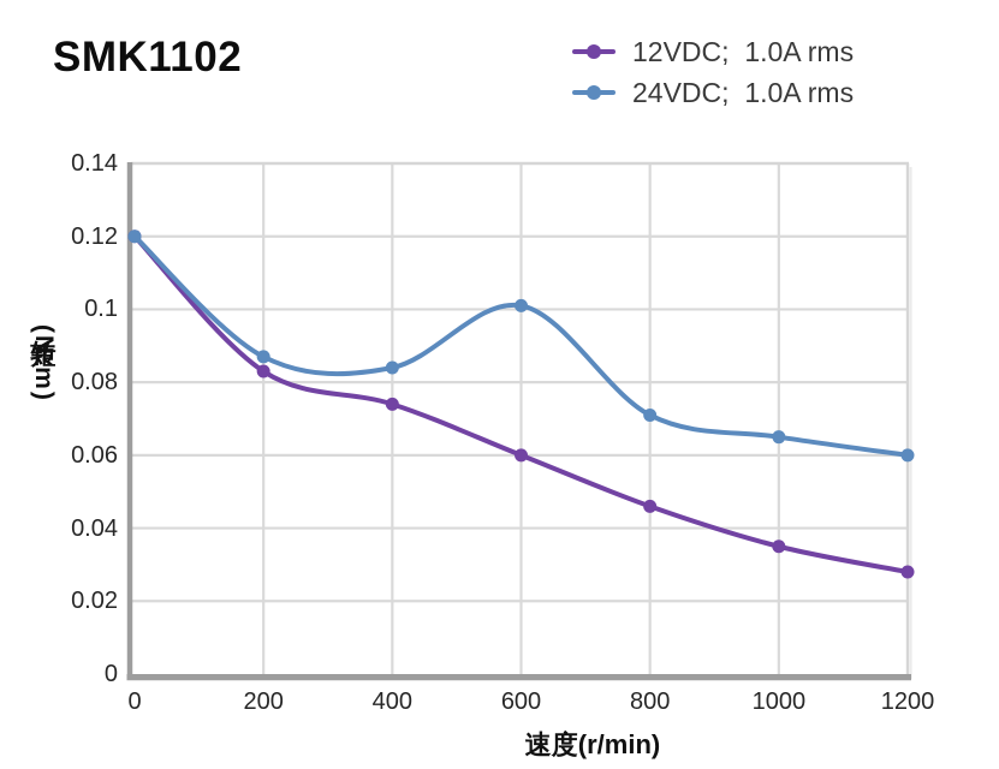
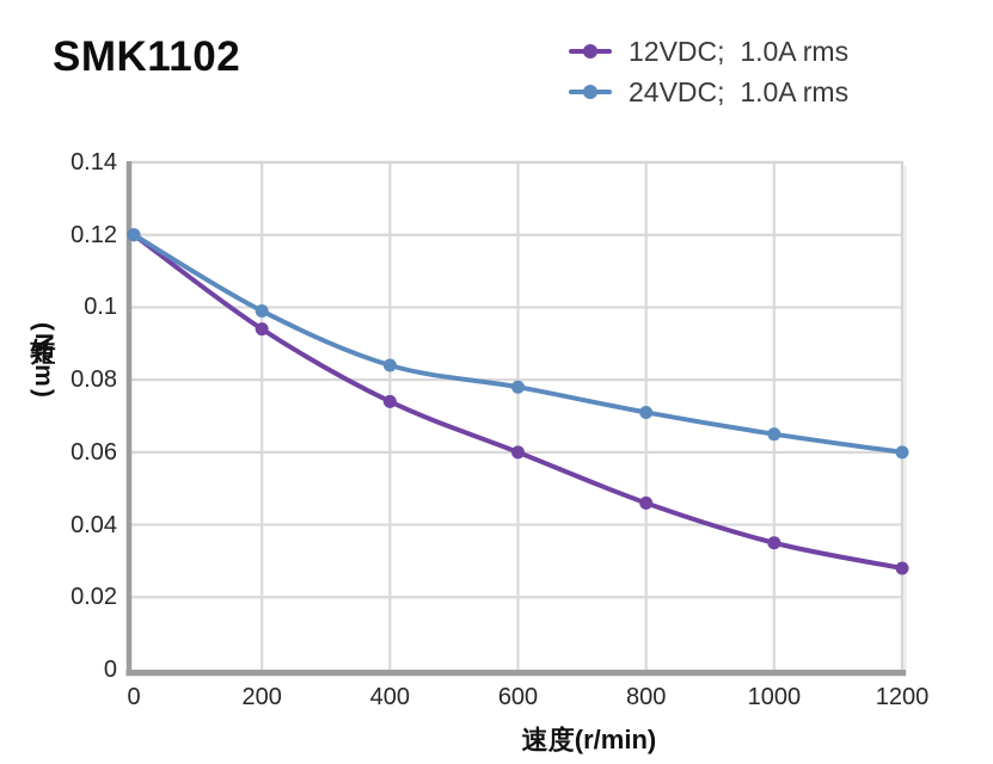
12VDC; 1.0A rms/200: 0.083 -> 0.094
24VDC; 1.0A rms/200: 0.087 -> 0.099
24VDC; 1.0A rms/600: 0.101 -> 0.078
